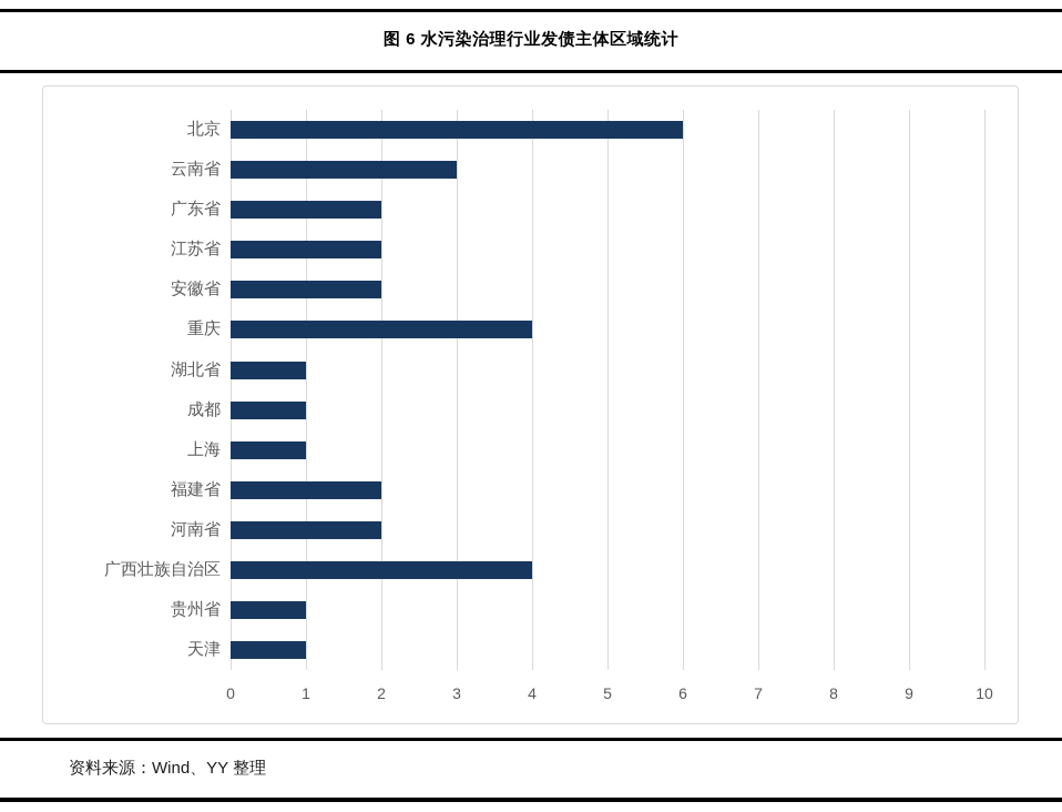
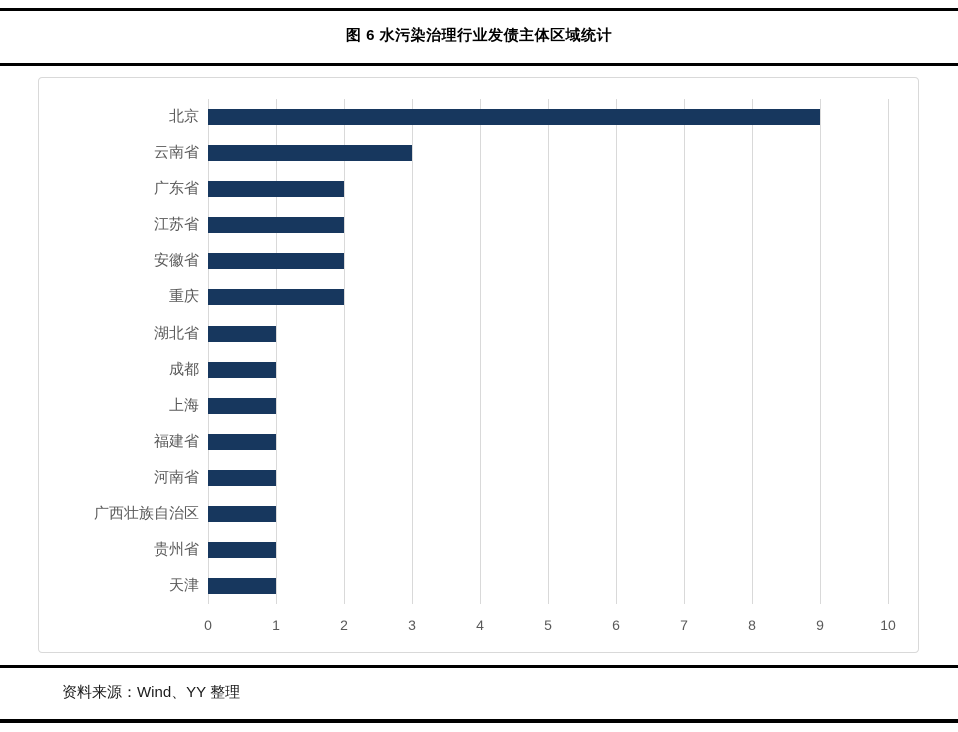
北京: 6 -> 9
重庆: 4 -> 2
福建省: 2 -> 1
河南省: 2 -> 1
广西壮族自治区: 4 -> 1
